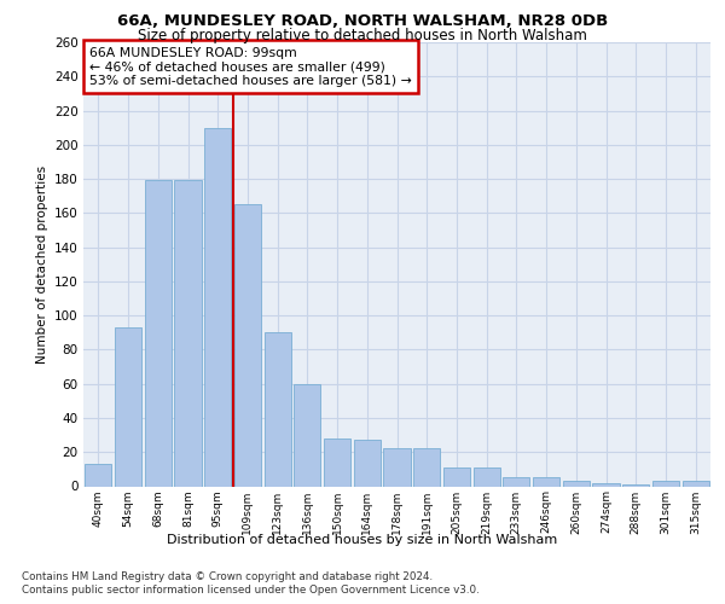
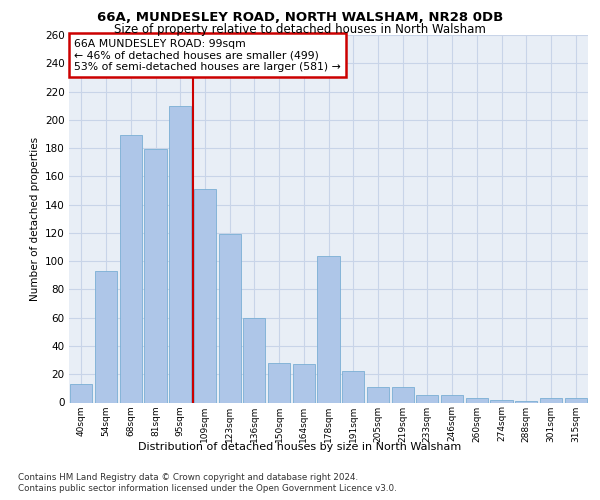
68sqm: 179 -> 189
109sqm: 165 -> 151
123sqm: 90 -> 119
178sqm: 22 -> 104
